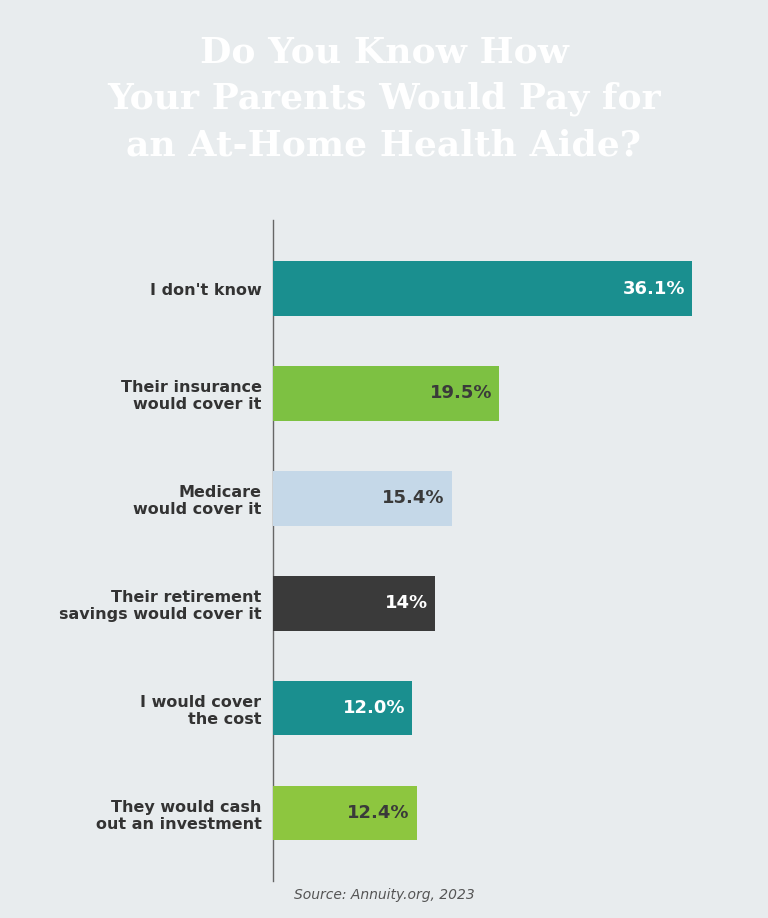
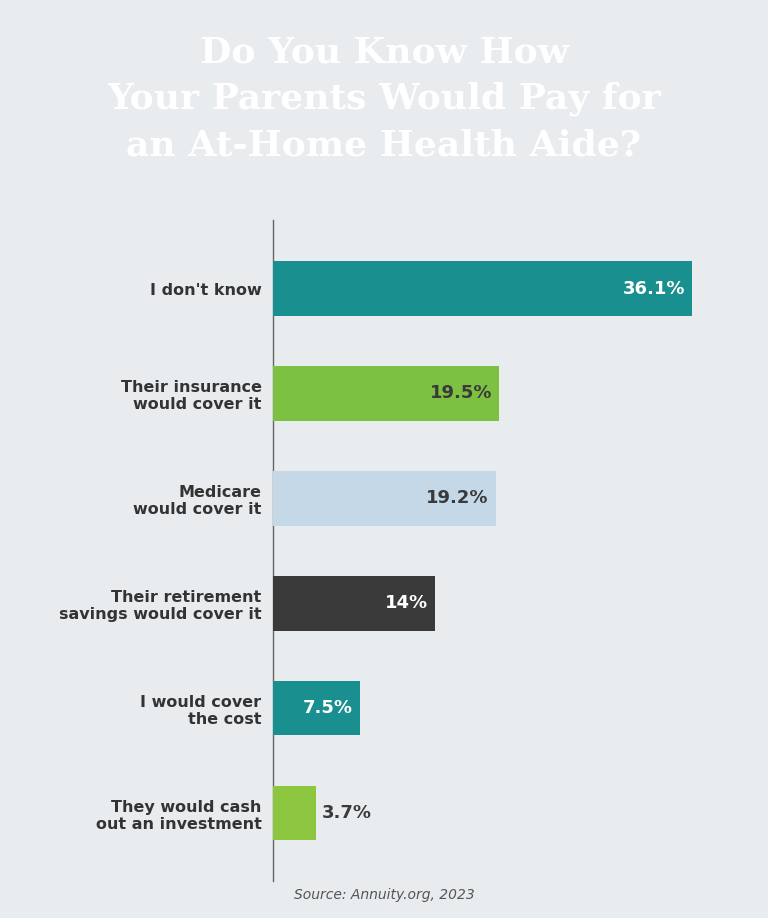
Medicare would cover it: 15.4% -> 19.2%
I would cover the cost: 12.0% -> 7.5%
They would cash out an investment: 12.4% -> 3.7%
